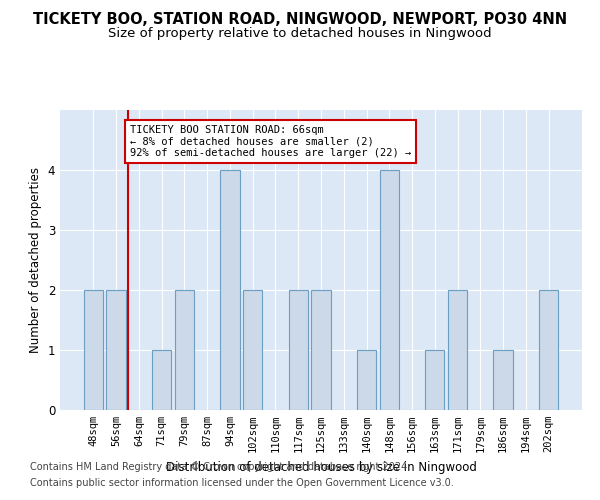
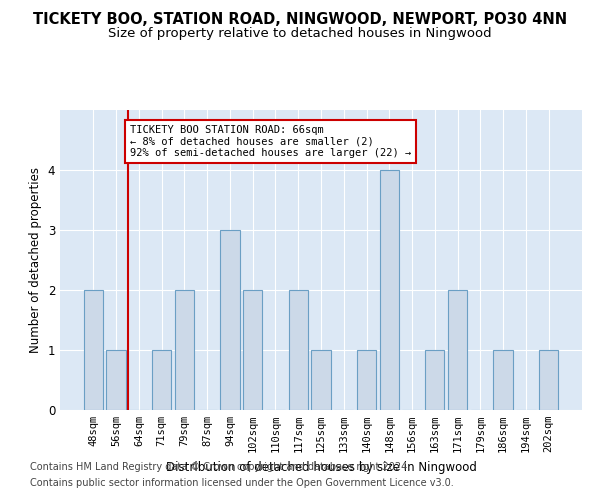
56sqm: 2 -> 1
94sqm: 4 -> 3
125sqm: 2 -> 1
202sqm: 2 -> 1
